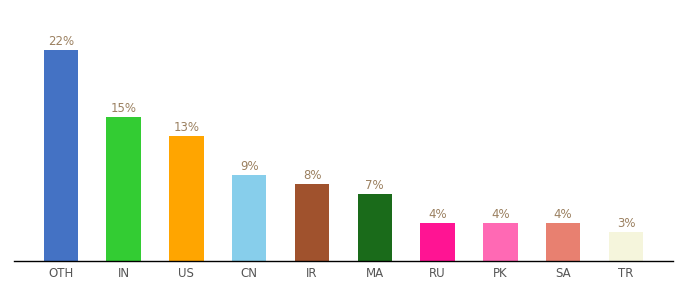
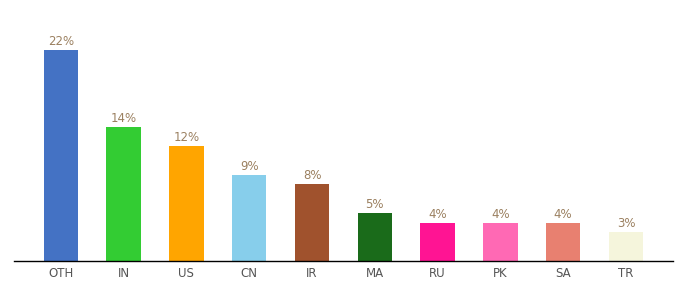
IN: 15% -> 14%
US: 13% -> 12%
MA: 7% -> 5%
